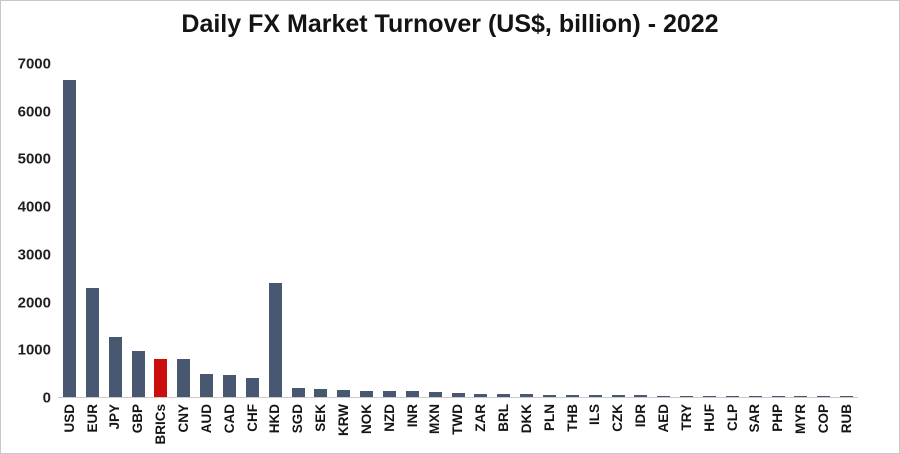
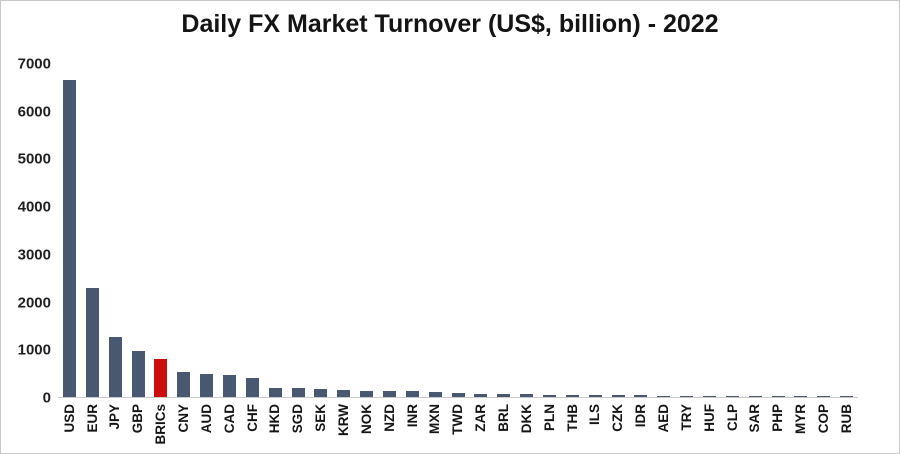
CNY: 800 -> 500
HKD: 2400 -> 200
